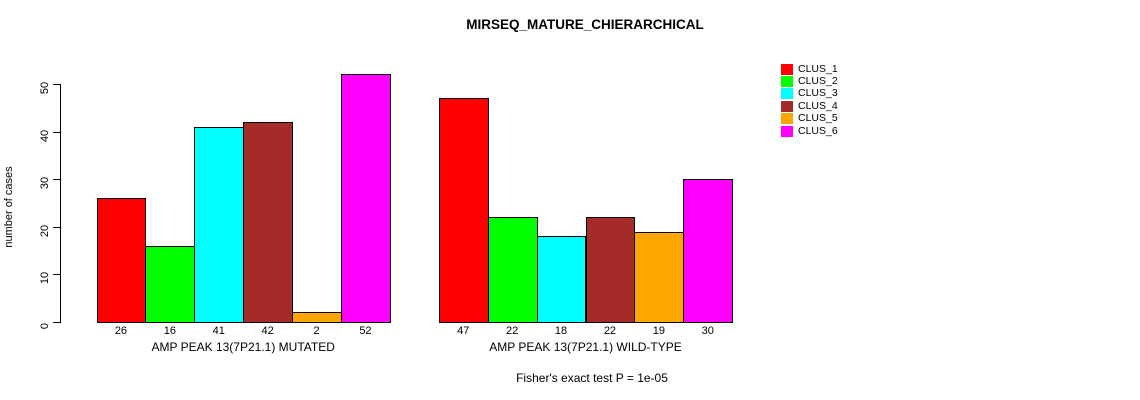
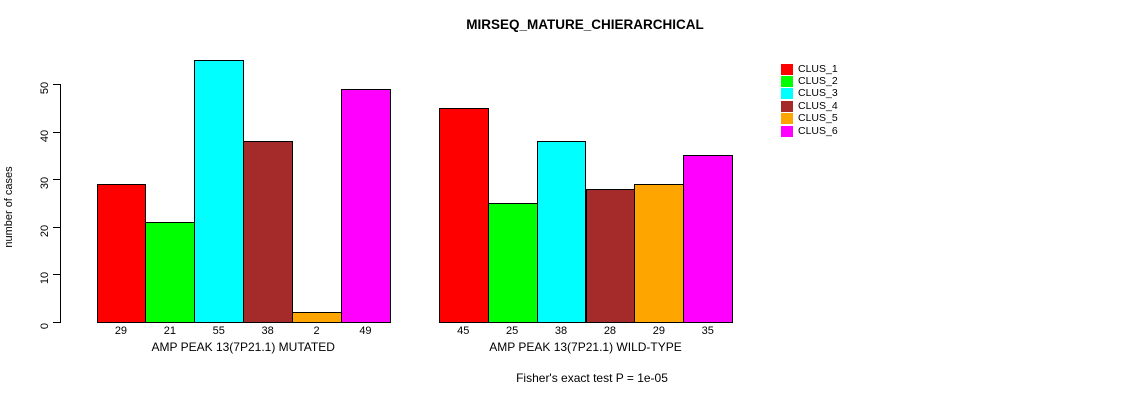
CLUS_1/AMP PEAK 13(7P21.1) MUTATED: 26 -> 29
CLUS_2/AMP PEAK 13(7P21.1) MUTATED: 16 -> 21
CLUS_3/AMP PEAK 13(7P21.1) MUTATED: 41 -> 55
CLUS_4/AMP PEAK 13(7P21.1) MUTATED: 42 -> 38
CLUS_6/AMP PEAK 13(7P21.1) MUTATED: 52 -> 49
CLUS_1/AMP PEAK 13(7P21.1) WILD-TYPE: 47 -> 45
CLUS_2/AMP PEAK 13(7P21.1) WILD-TYPE: 22 -> 25
CLUS_3/AMP PEAK 13(7P21.1) WILD-TYPE: 18 -> 38
CLUS_4/AMP PEAK 13(7P21.1) WILD-TYPE: 22 -> 28
CLUS_5/AMP PEAK 13(7P21.1) WILD-TYPE: 19 -> 29
CLUS_6/AMP PEAK 13(7P21.1) WILD-TYPE: 30 -> 35
